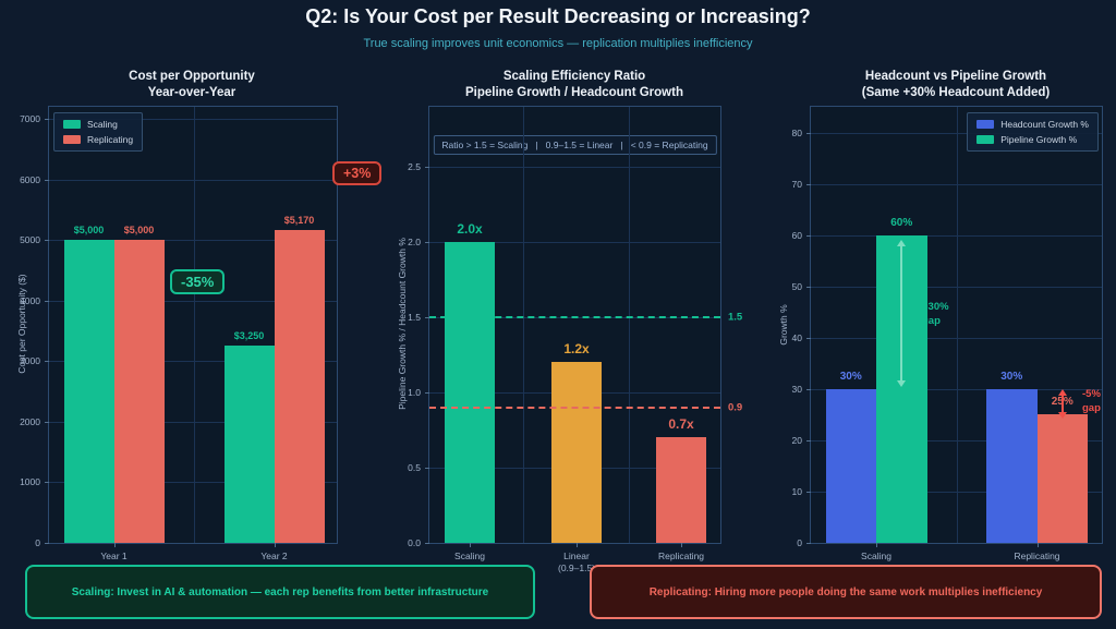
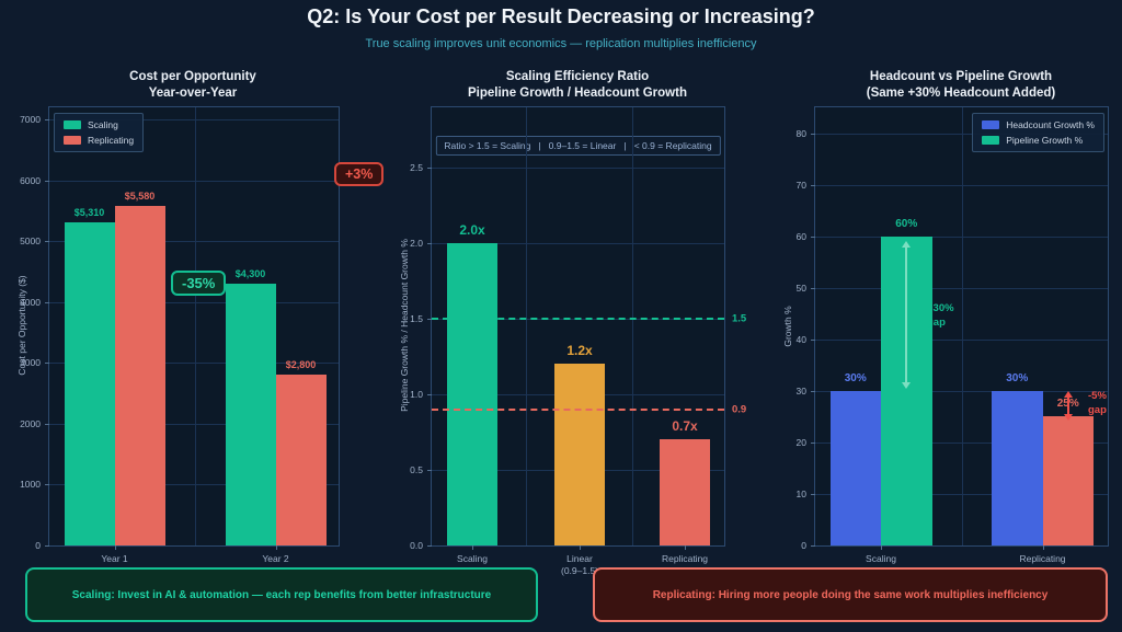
Cost per Opportunity Year-over-Year/Scaling/Year 1: $5,000 -> $5,310
Cost per Opportunity Year-over-Year/Replicating/Year 1: $5,000 -> $5,580
Cost per Opportunity Year-over-Year/Scaling/Year 2: $3,250 -> $4,300
Cost per Opportunity Year-over-Year/Replicating/Year 2: $5,170 -> $2,800
